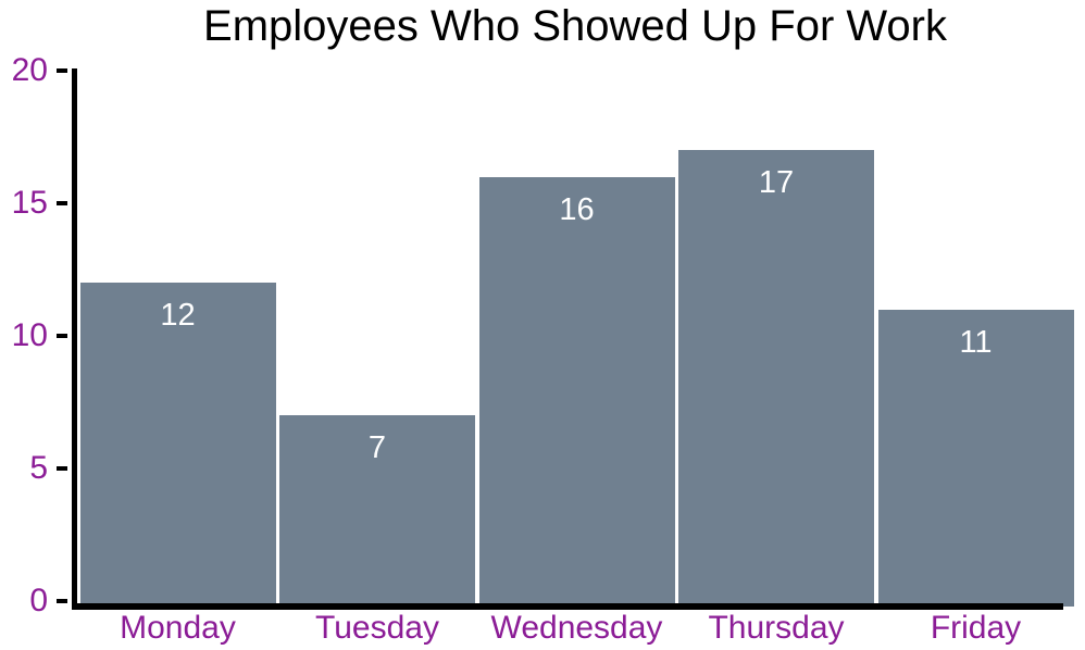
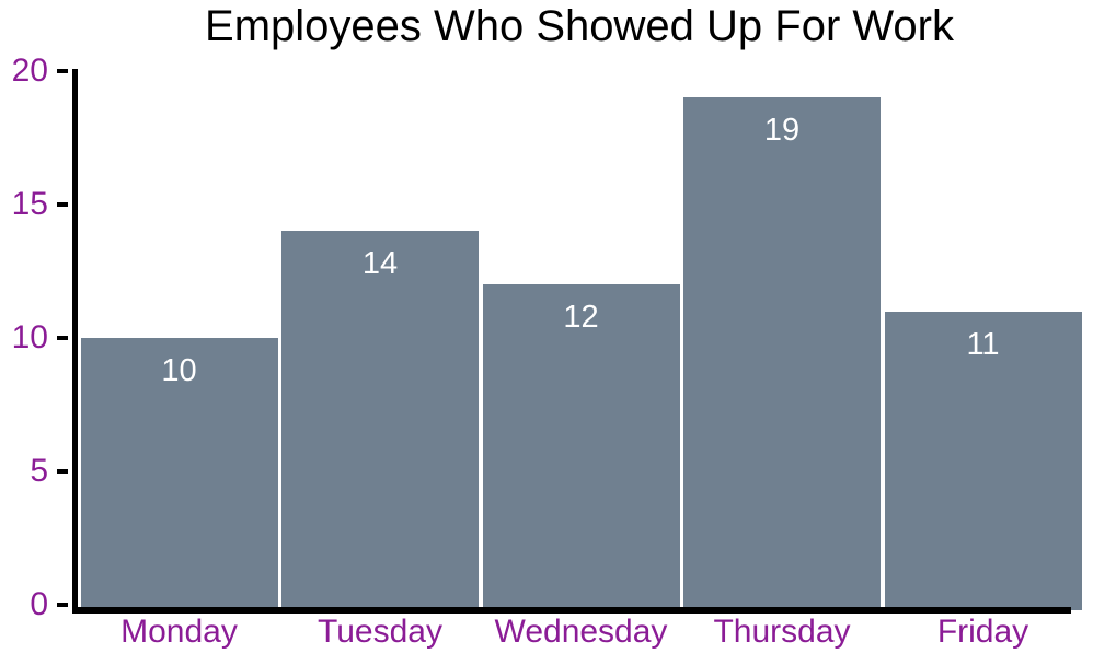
Monday: 12 -> 10
Tuesday: 7 -> 14
Wednesday: 16 -> 12
Thursday: 17 -> 19
